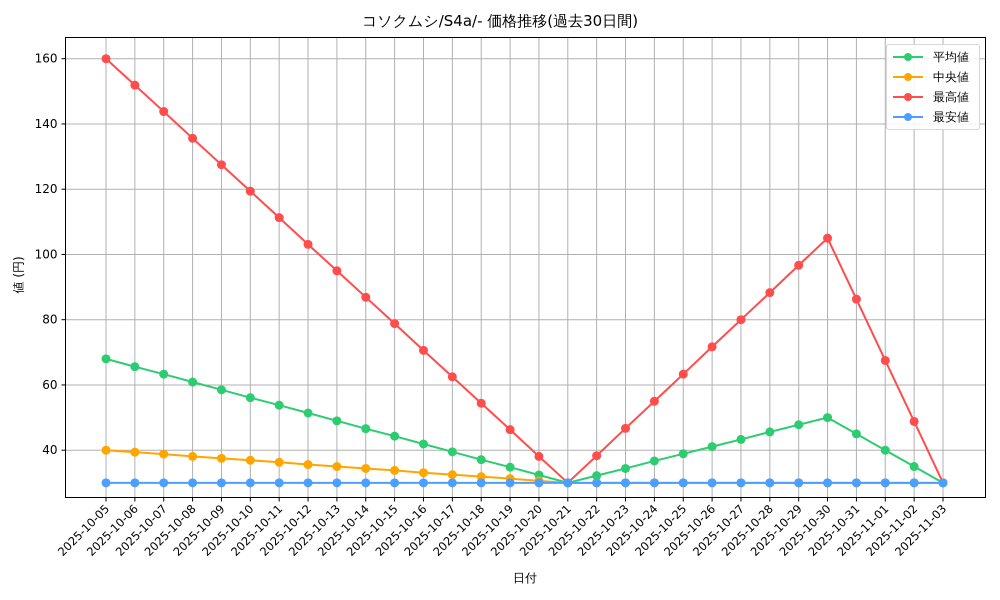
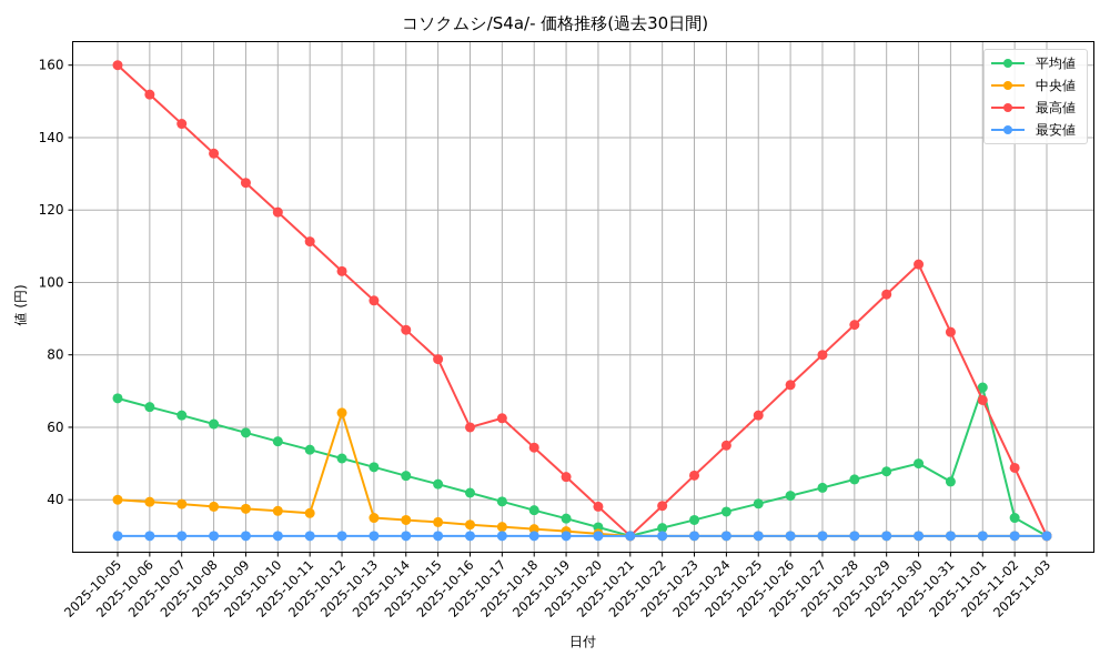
中央値/2025-10-12: 36 -> 64
最高値/2025-10-16: 71 -> 60
平均値/2025-11-01: 40 -> 71
